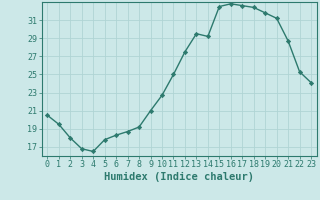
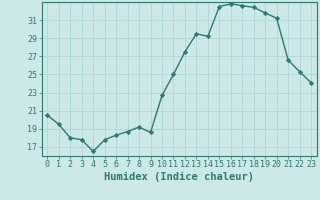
3: 16.8 -> 17.8
9: 21.0 -> 18.6
21: 28.7 -> 26.6
